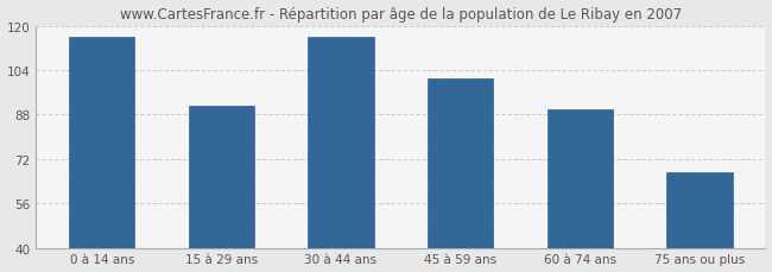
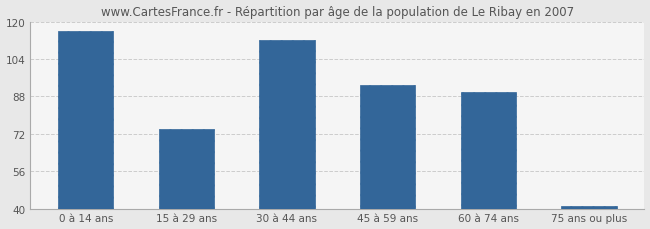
15 à 29 ans: 91 -> 74
30 à 44 ans: 116 -> 112
45 à 59 ans: 101 -> 93
75 ans ou plus: 67 -> 41
